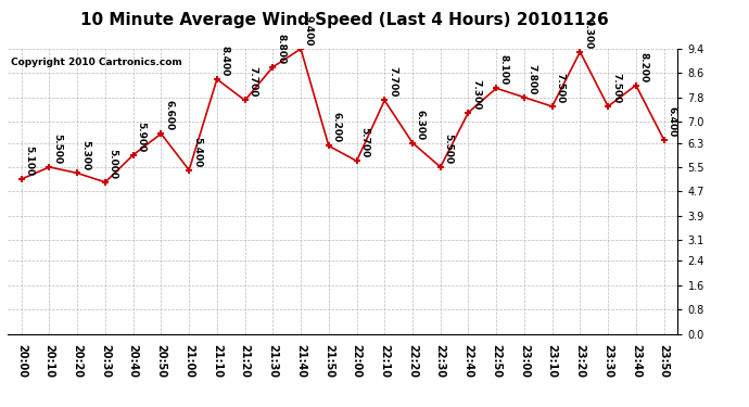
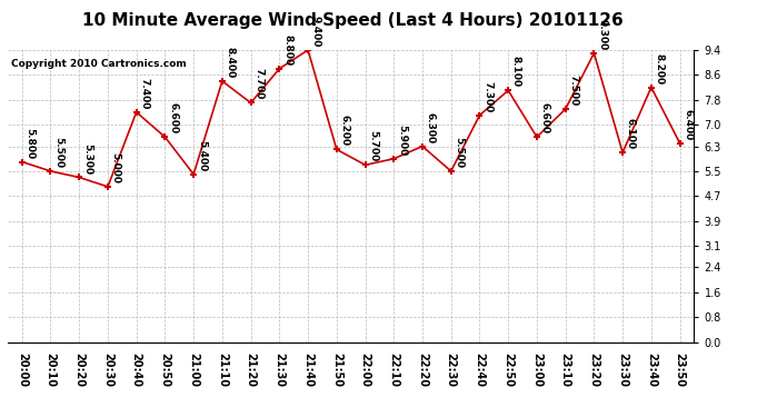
20:00: 5.100 -> 5.800
20:40: 5.900 -> 7.400
22:10: 7.700 -> 5.900
23:00: 7.800 -> 6.600
23:30: 7.500 -> 6.100
